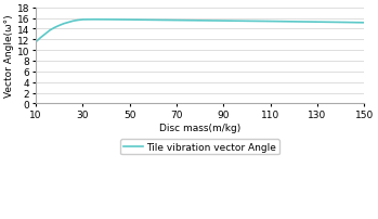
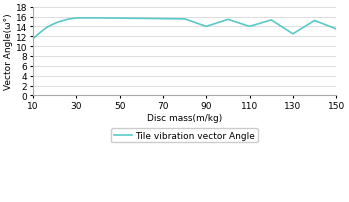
90: 15.5 -> 14.0
110: 15.4 -> 14.0
130: 15.3 -> 12.5
150: 15.1 -> 13.5
